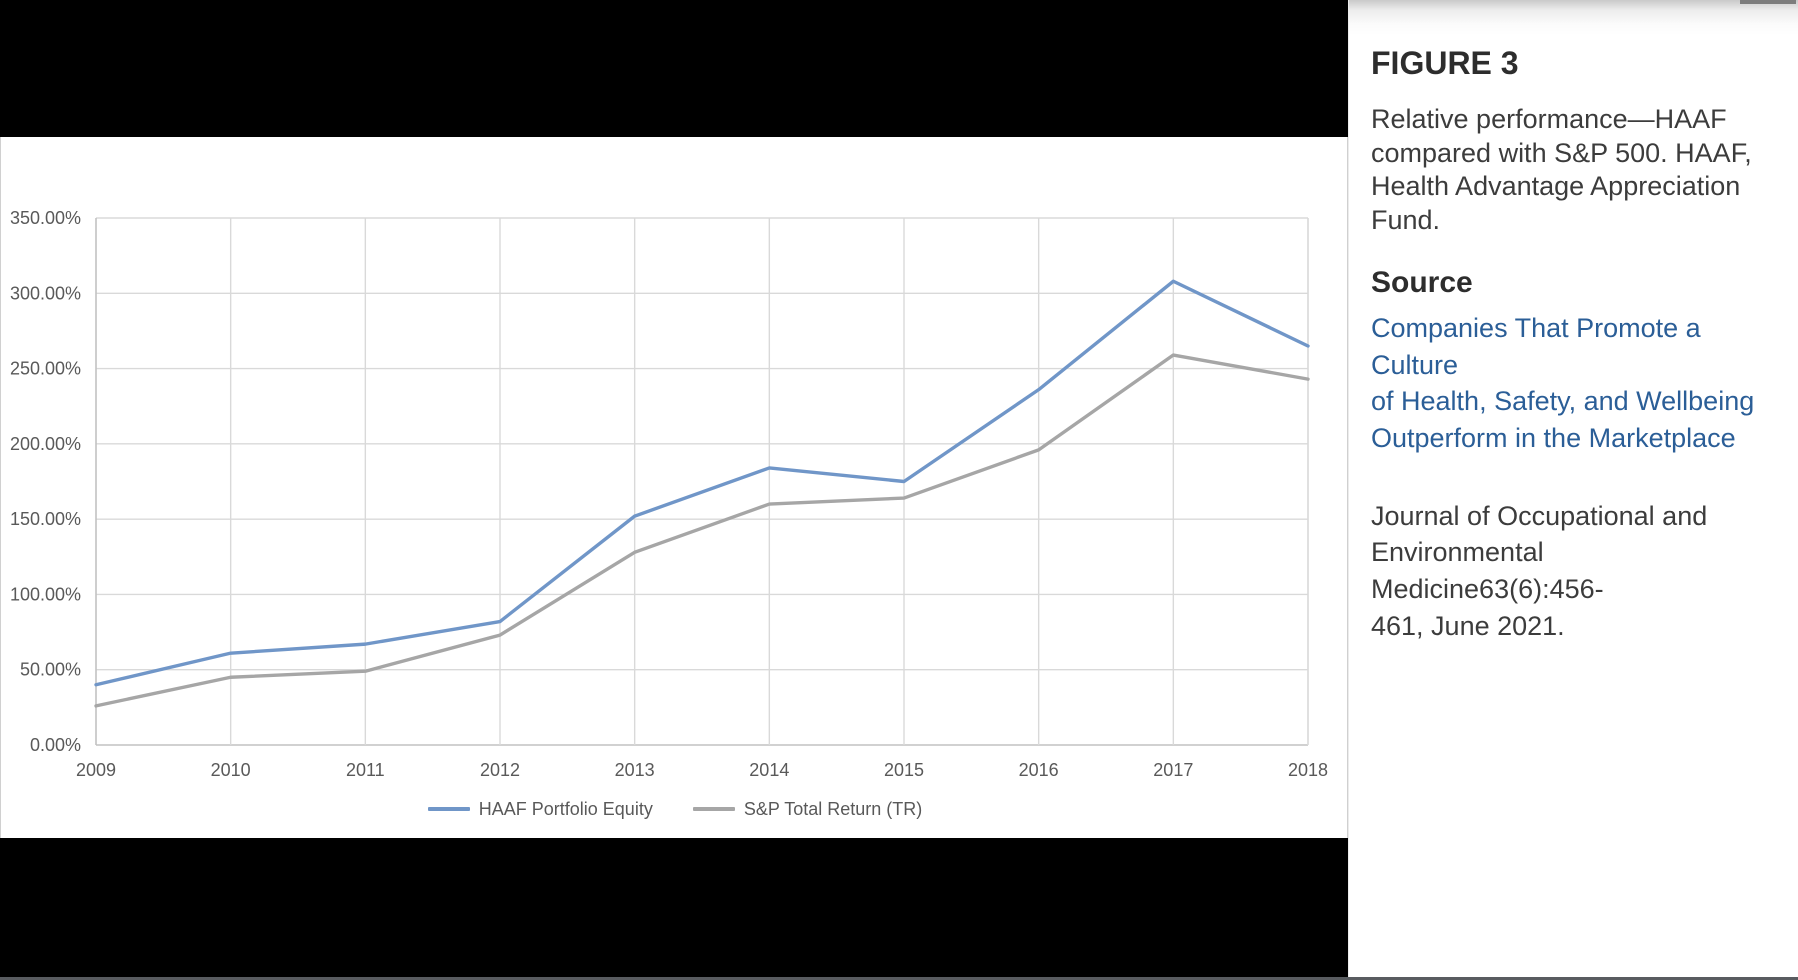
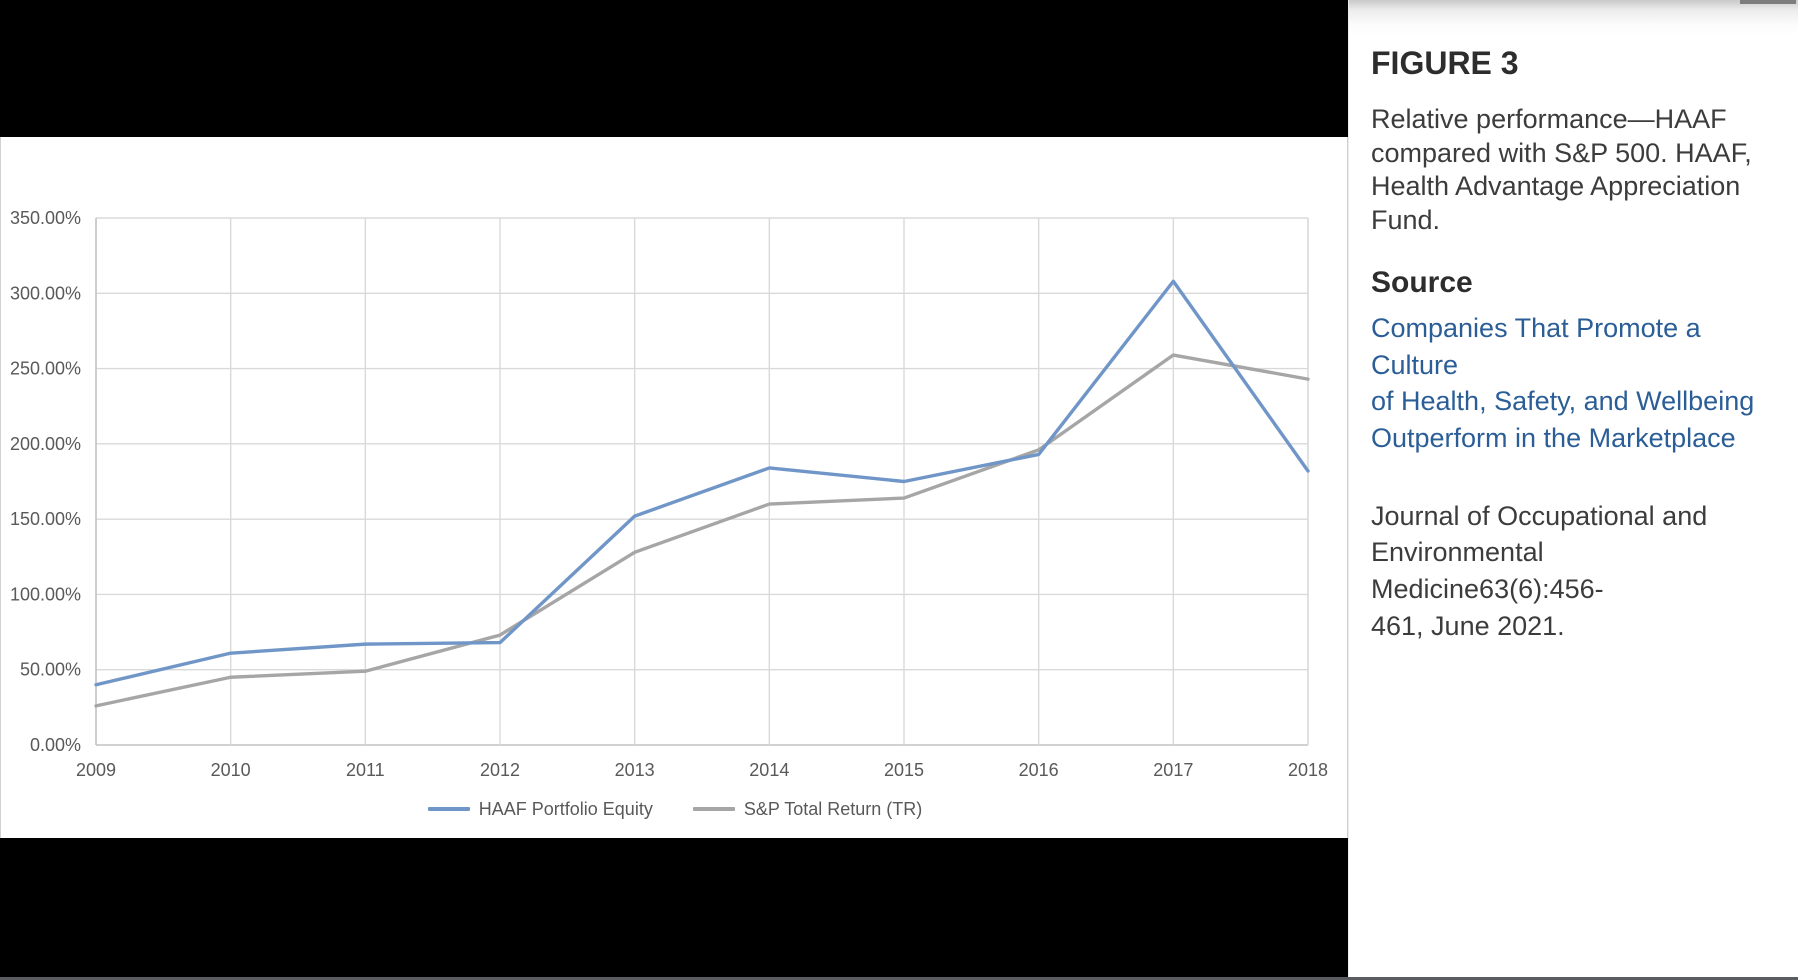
HAAF Portfolio Equity/2012: 82% -> 68%
HAAF Portfolio Equity/2016: 236% -> 193%
HAAF Portfolio Equity/2018: 265% -> 182%
